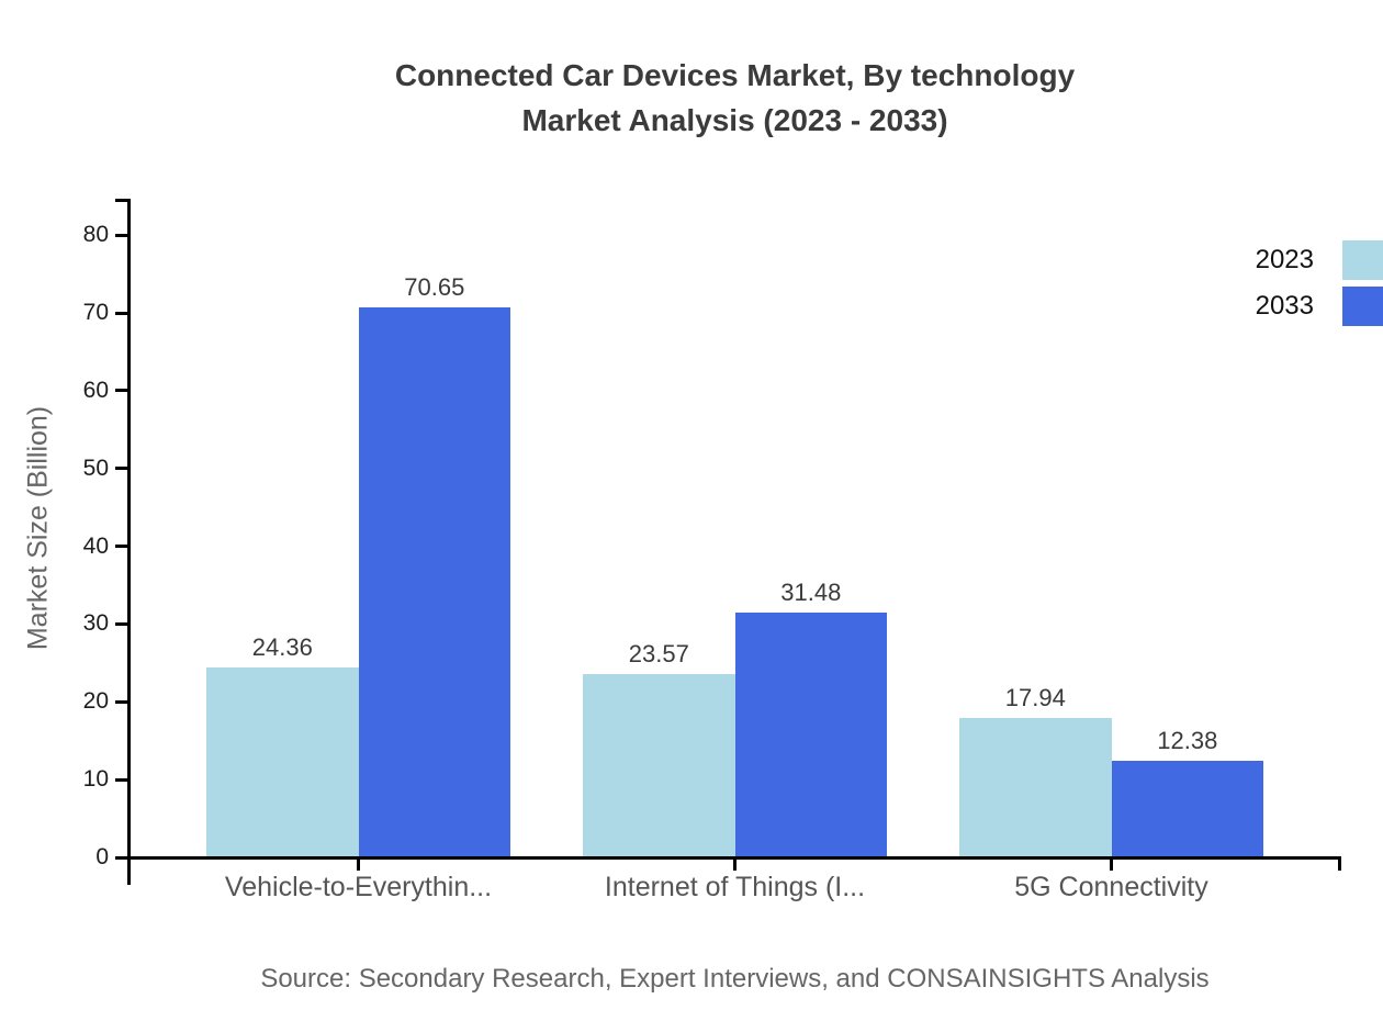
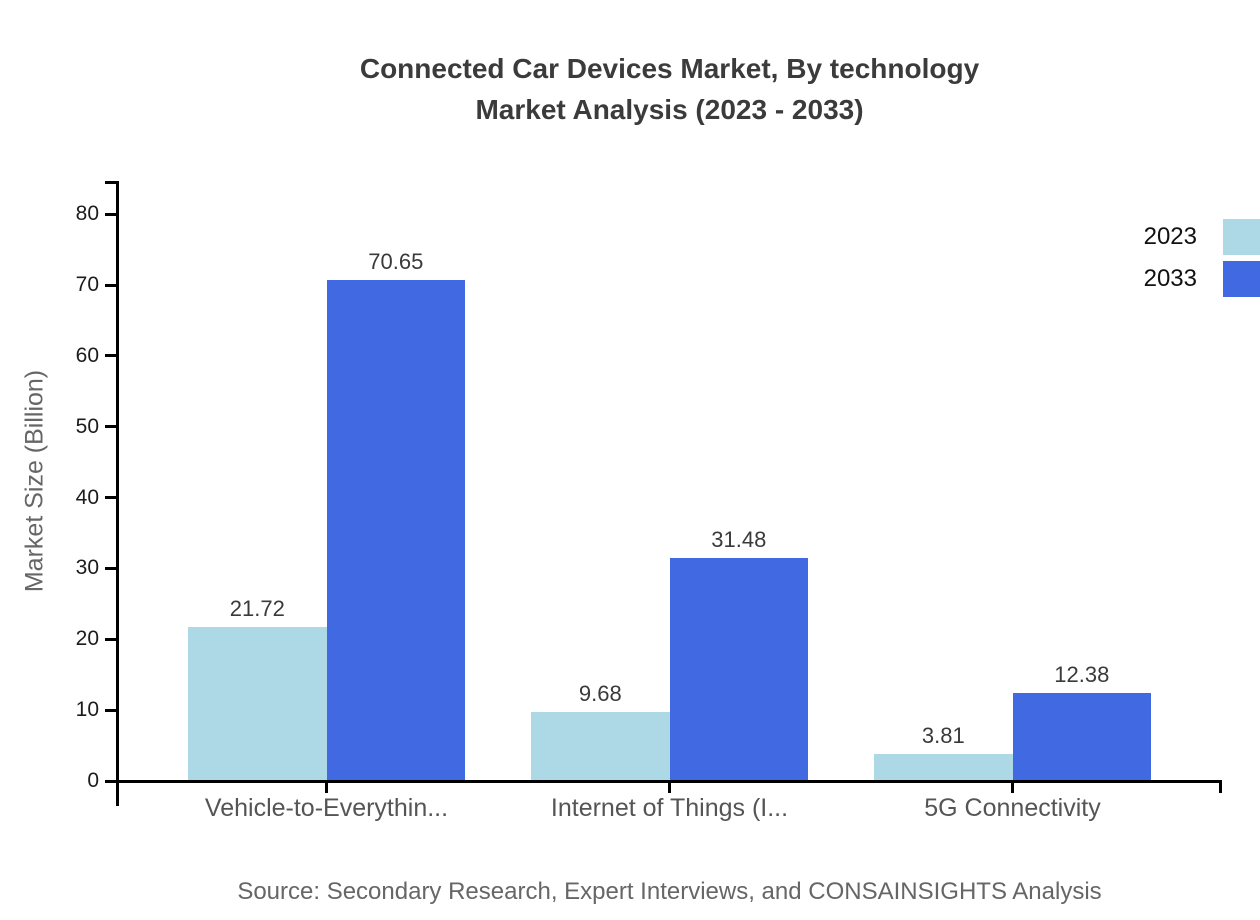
2023/Vehicle-to-Everythin...: 24.36 -> 21.72
2023/Internet of Things (I...: 23.57 -> 9.68
2023/5G Connectivity: 17.94 -> 3.81
